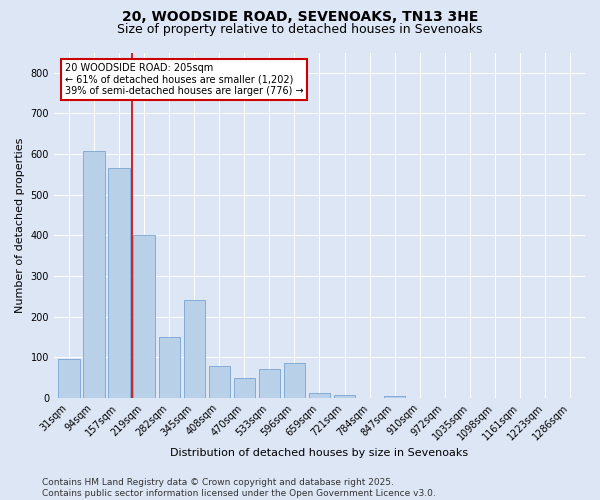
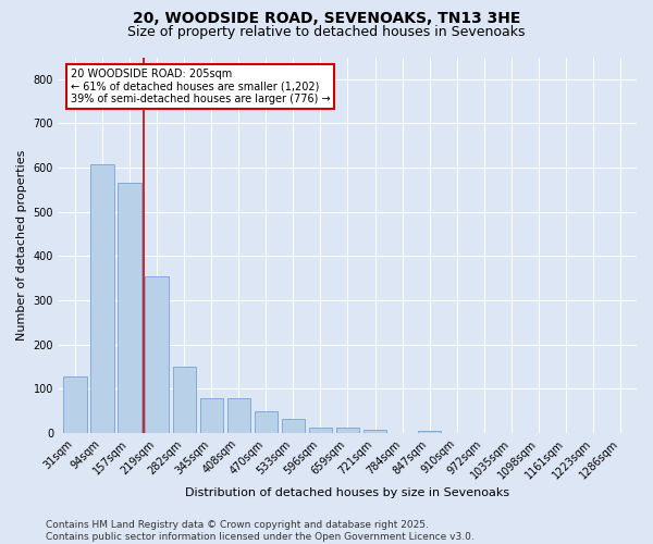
31sqm: 95 -> 128
219sqm: 400 -> 355
345sqm: 240 -> 78
533sqm: 70 -> 32
596sqm: 85 -> 13
